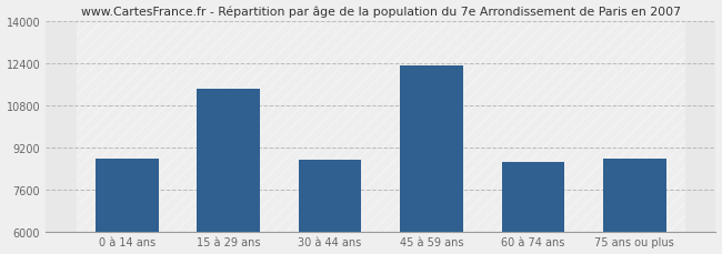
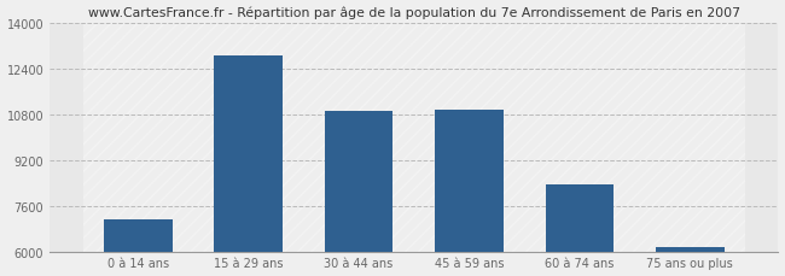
0 à 14 ans: 8750 -> 7100
15 à 29 ans: 11400 -> 12850
30 à 44 ans: 8700 -> 10900
45 à 59 ans: 12300 -> 10950
60 à 74 ans: 8650 -> 8350
75 ans ou plus: 8750 -> 6150
